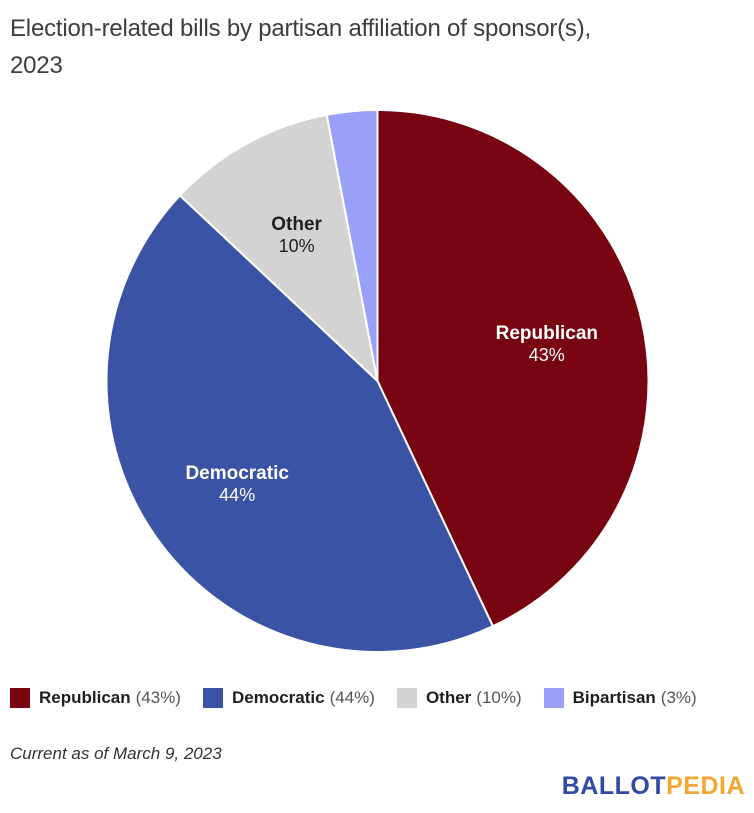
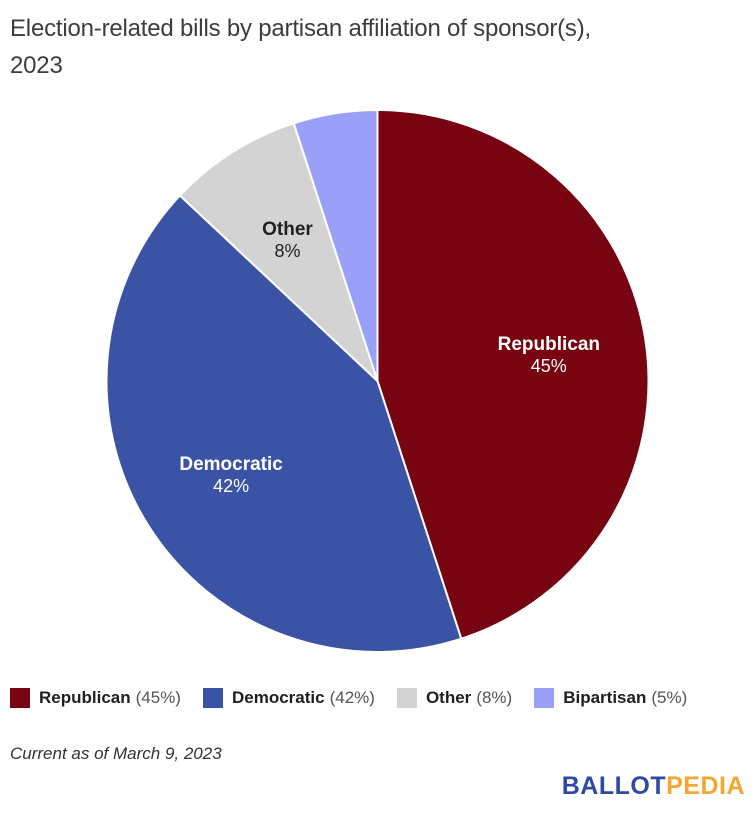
Republican: 43% -> 45%
Democratic: 44% -> 42%
Other: 10% -> 8%
Bipartisan: 3% -> 5%
